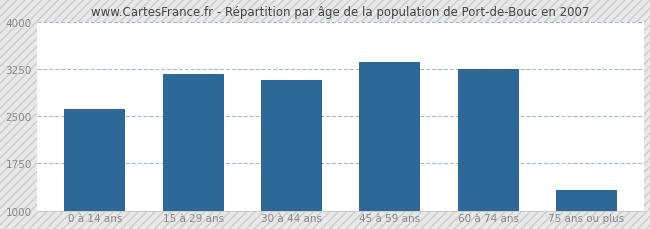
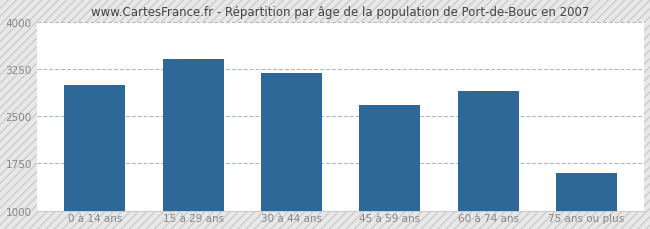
0 à 14 ans: 2620 -> 3000
15 à 29 ans: 3170 -> 3400
30 à 44 ans: 3080 -> 3180
45 à 59 ans: 3360 -> 2680
60 à 74 ans: 3250 -> 2900
75 ans ou plus: 1330 -> 1600
